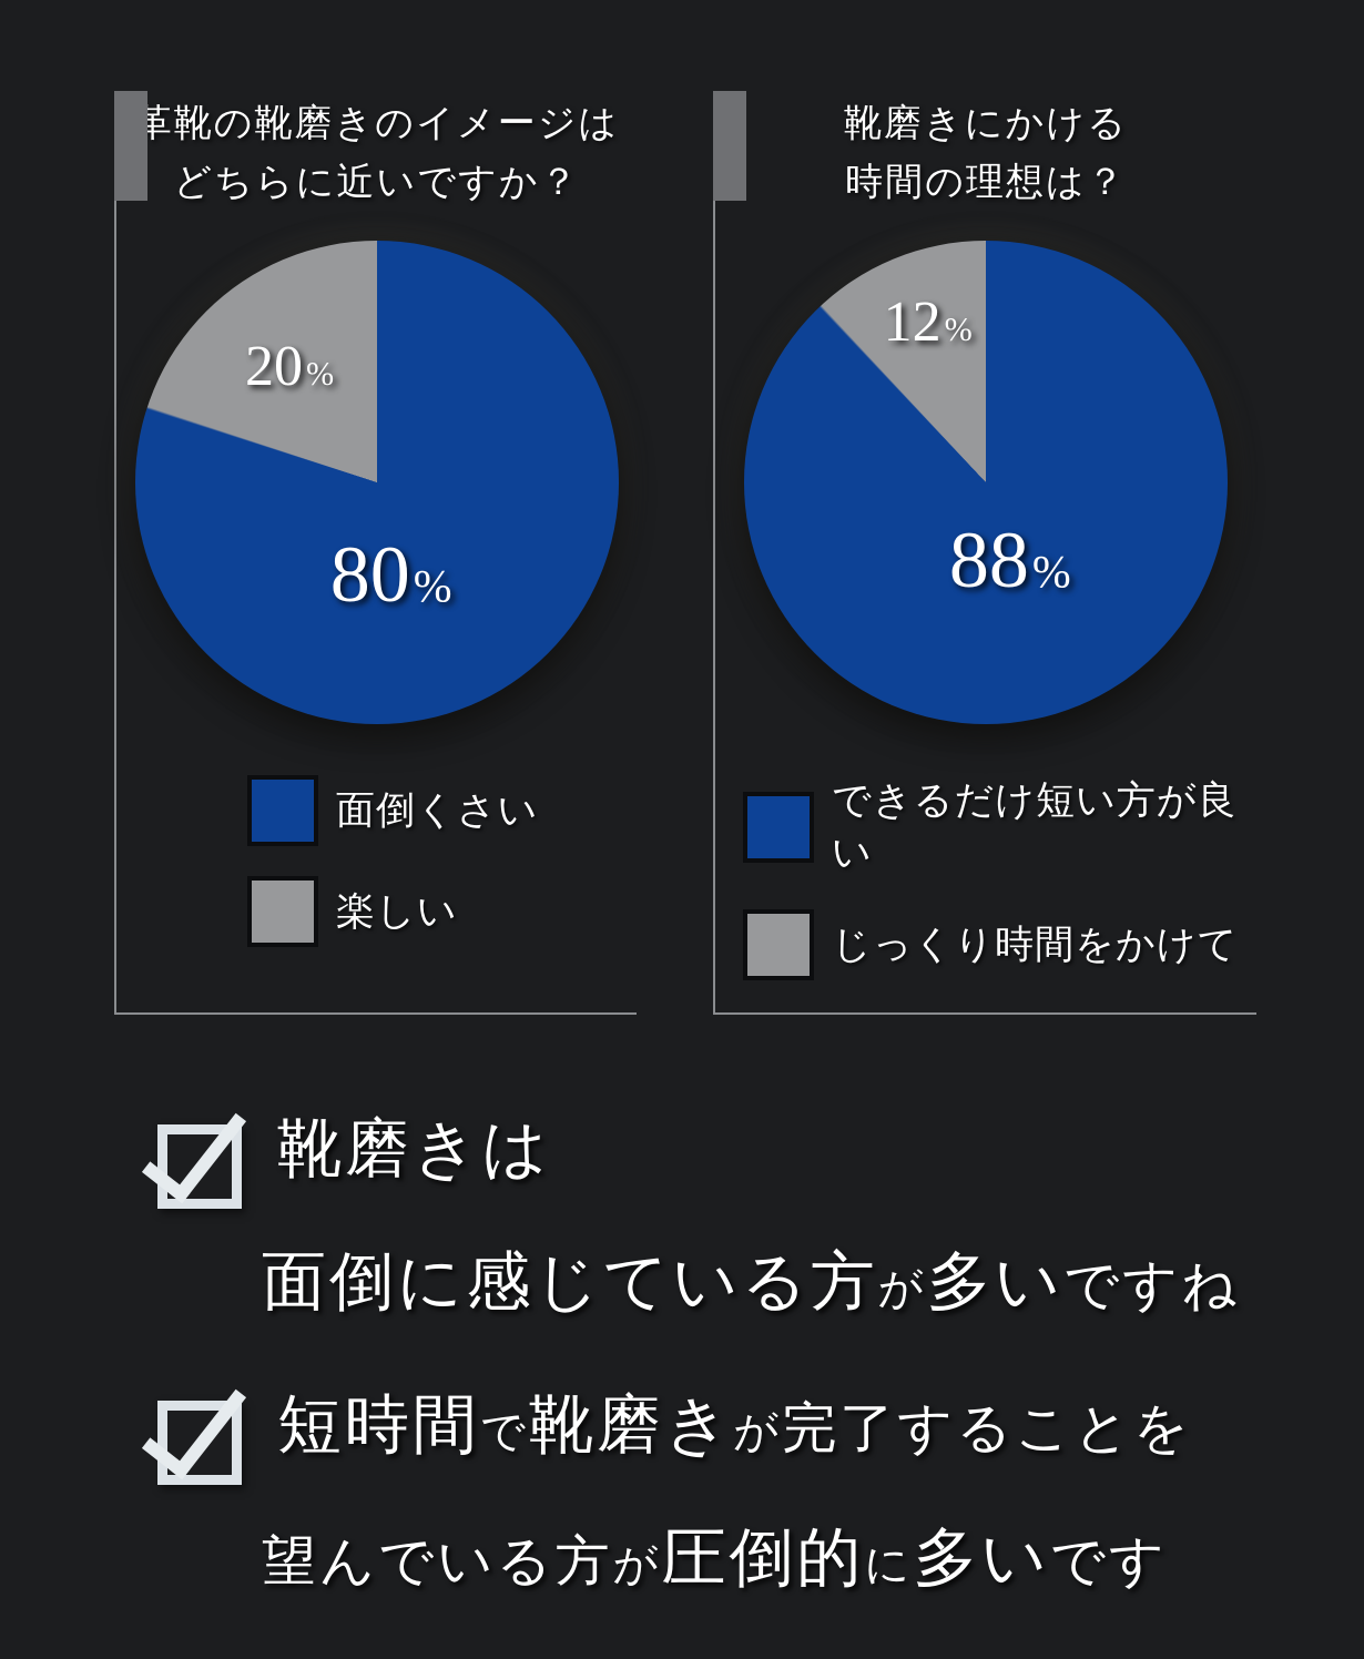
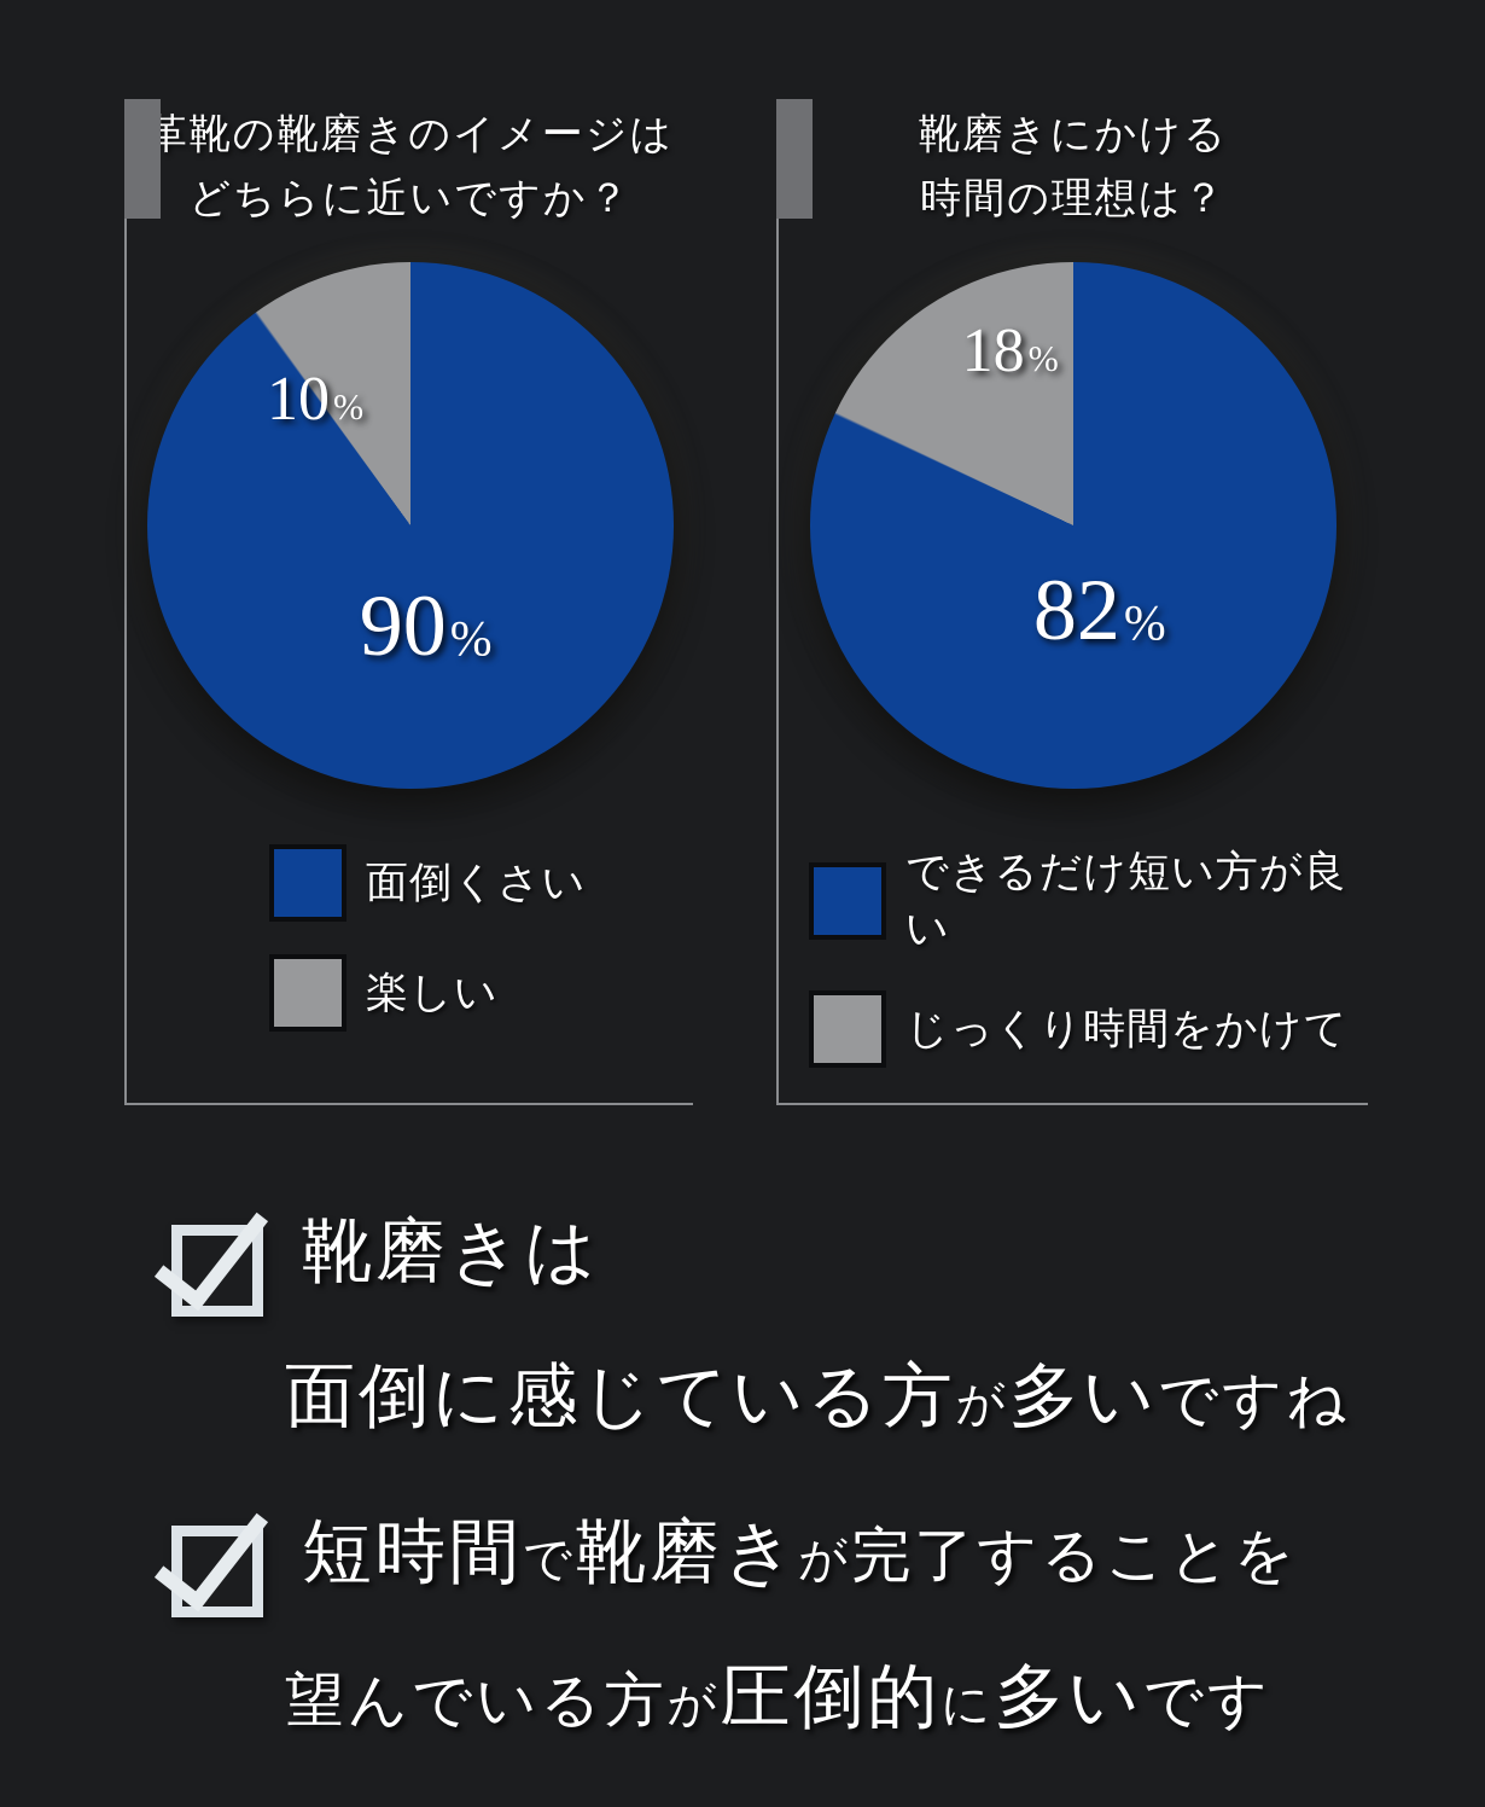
革靴の靴磨きのイメージは どちらに近いですか？/面倒くさい: 80 -> 90
革靴の靴磨きのイメージは どちらに近いですか？/楽しい: 20 -> 10
靴磨きにかける 時間の理想は？/できるだけ短い方が良い: 88 -> 82
靴磨きにかける 時間の理想は？/じっくり時間をかけて: 12 -> 18
